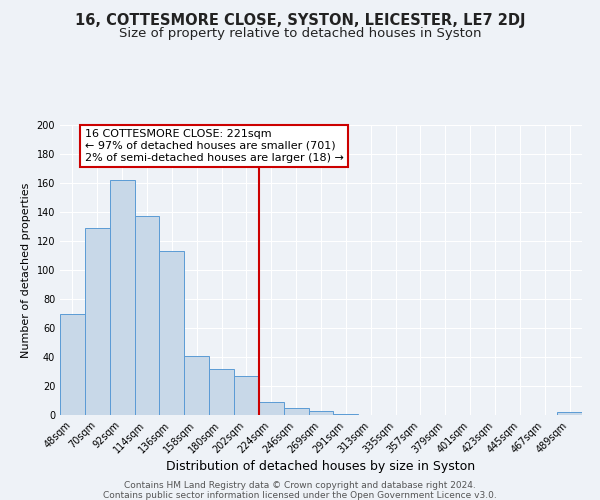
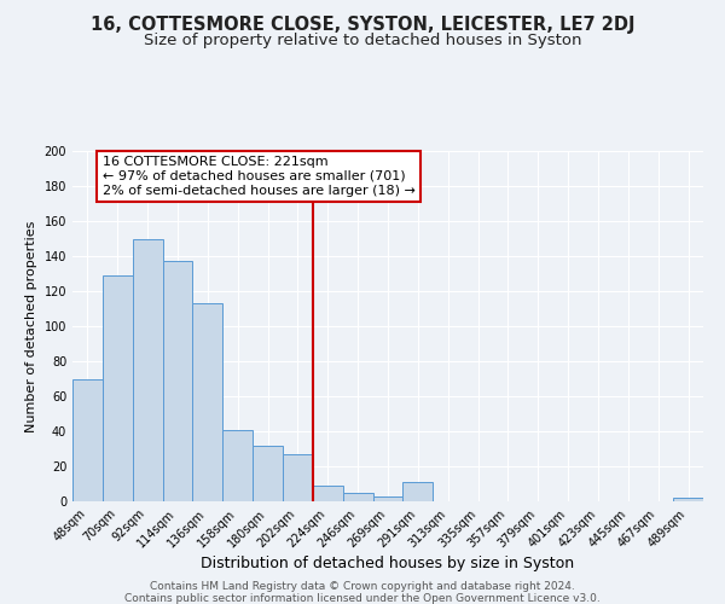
92sqm: 162 -> 150
291sqm: 1 -> 11
